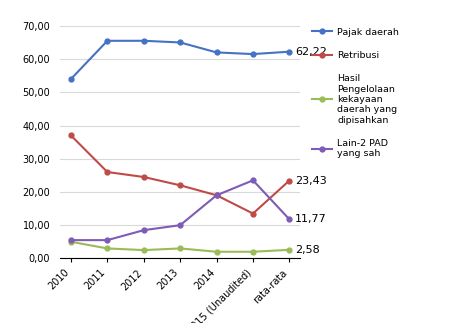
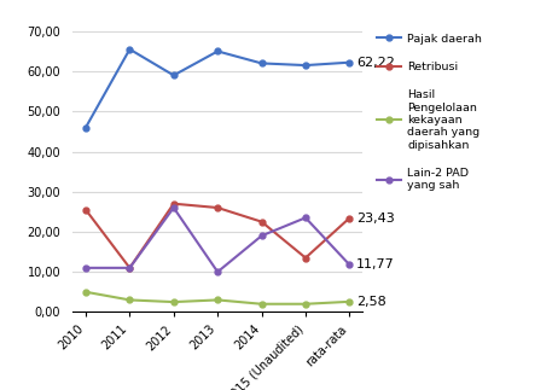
Pajak daerah/2010: 54,0 -> 46,0
Retribusi/2010: 37,0 -> 25,5
Lain-2 PAD yang sah/2010: 5,5 -> 11,0
Retribusi/2011: 26,0 -> 11,0
Lain-2 PAD yang sah/2011: 5,5 -> 11,0
Pajak daerah/2012: 65,5 -> 59,0
Retribusi/2012: 24,5 -> 27,0
Lain-2 PAD yang sah/2012: 8,5 -> 26,0
Retribusi/2013: 22,0 -> 26,0
Retribusi/2014: 19,0 -> 22,5
